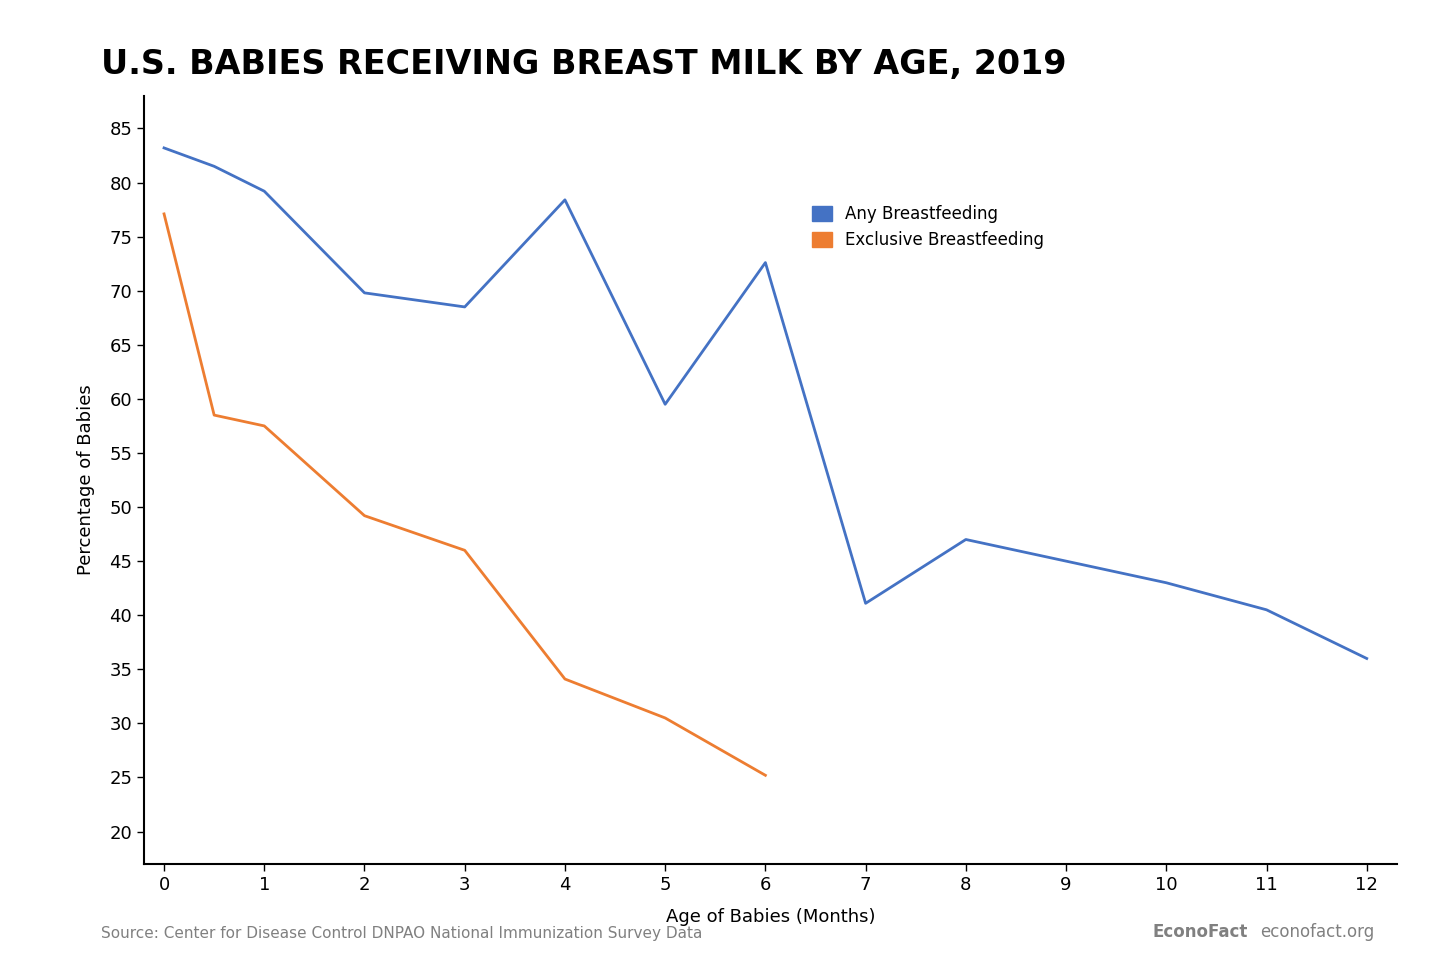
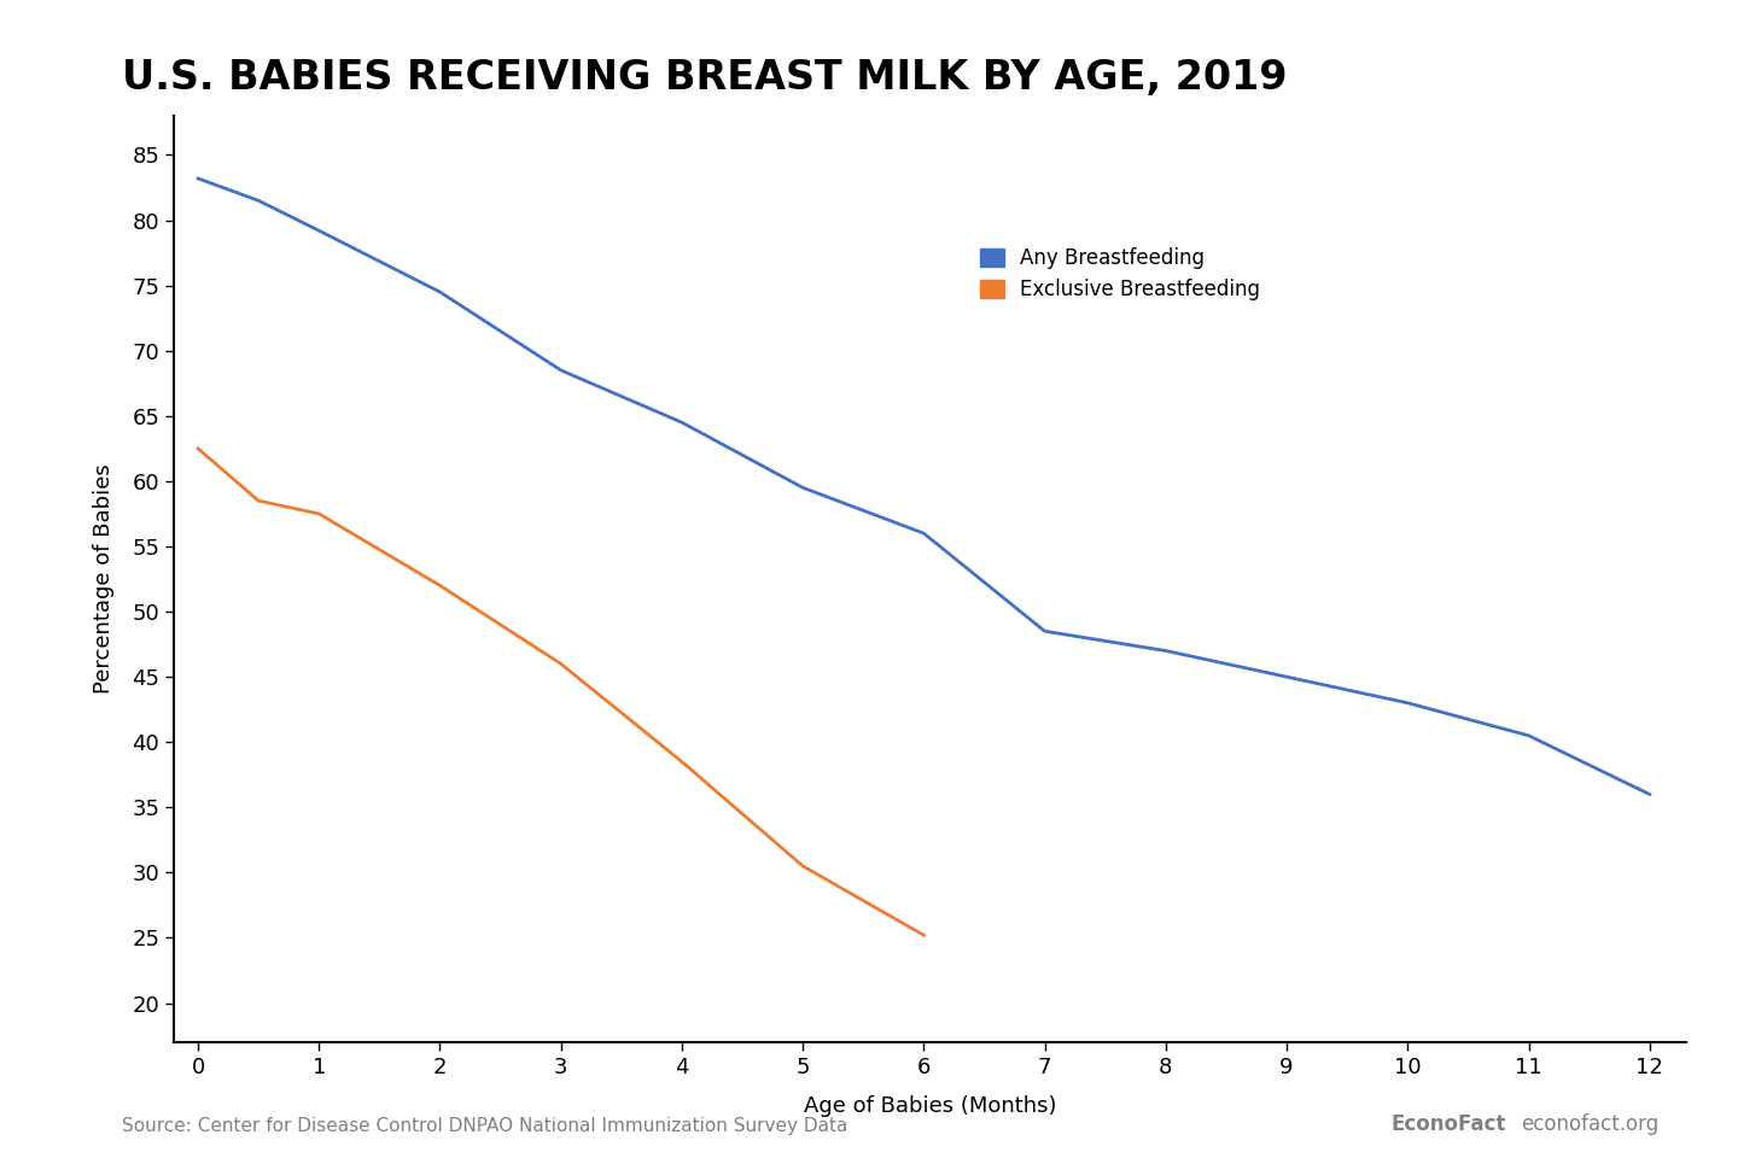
Exclusive Breastfeeding/0: 77.1 -> 62.5
Any Breastfeeding/2: 69.8 -> 74.5
Exclusive Breastfeeding/2: 49.2 -> 52.0
Any Breastfeeding/4: 78.4 -> 64.5
Exclusive Breastfeeding/4: 34.1 -> 38.5
Any Breastfeeding/6: 72.6 -> 56.0
Any Breastfeeding/7: 41.1 -> 48.5
